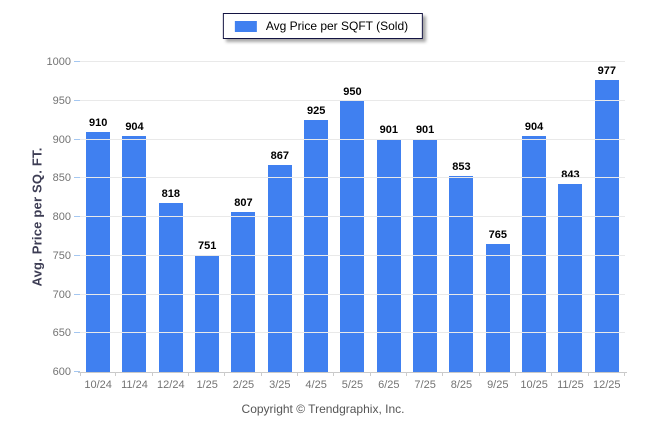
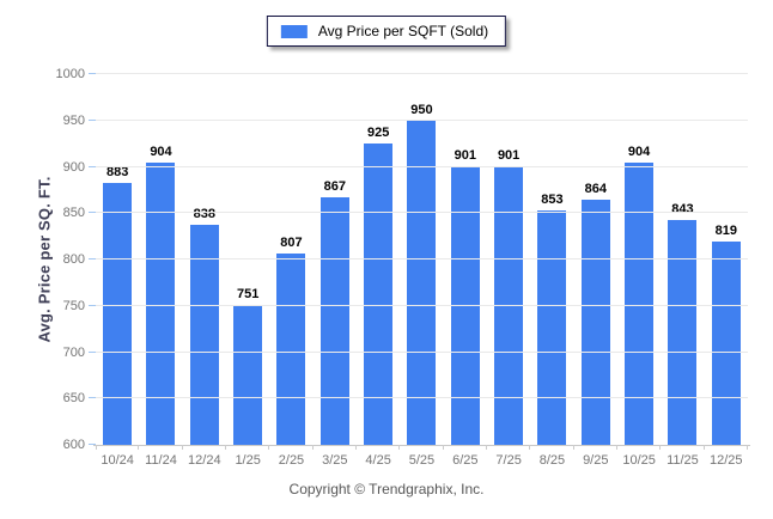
10/24: 910 -> 883
12/24: 818 -> 838
9/25: 765 -> 864
12/25: 977 -> 819
